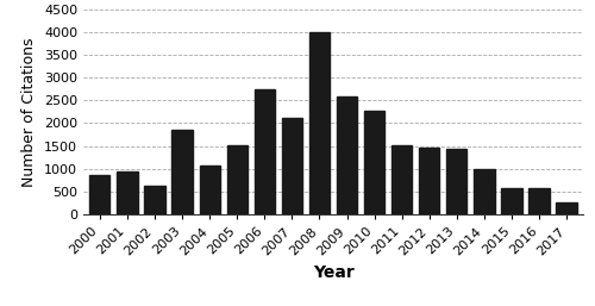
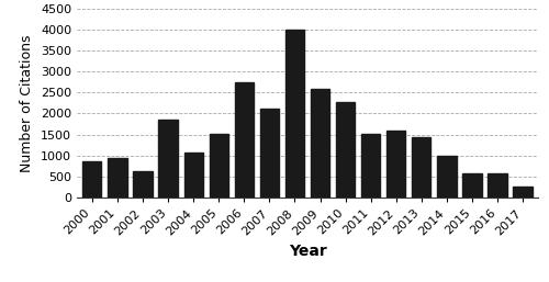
2012: 1450 -> 1600
